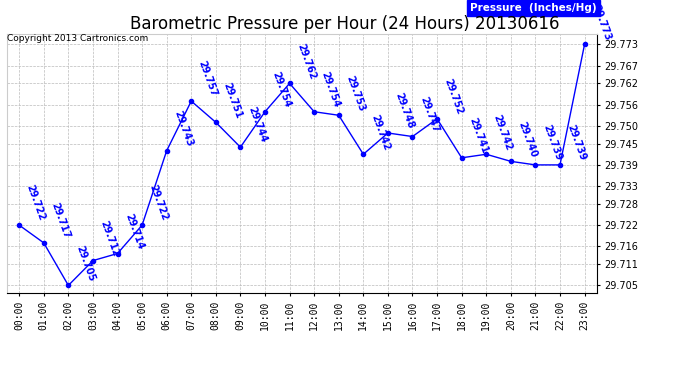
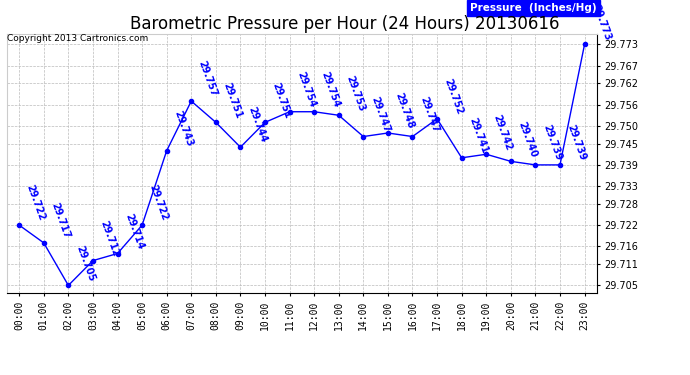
10:00: 29.754 -> 29.751
11:00: 29.762 -> 29.754
14:00: 29.742 -> 29.747
